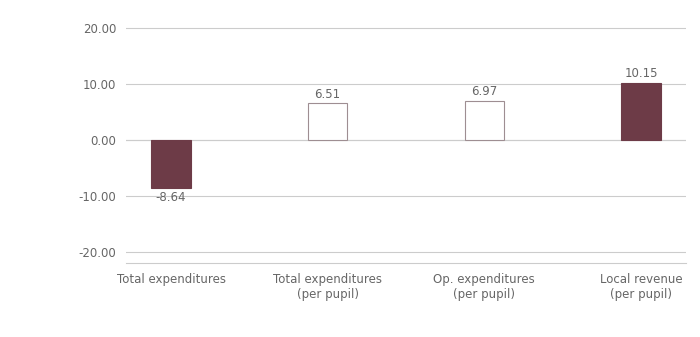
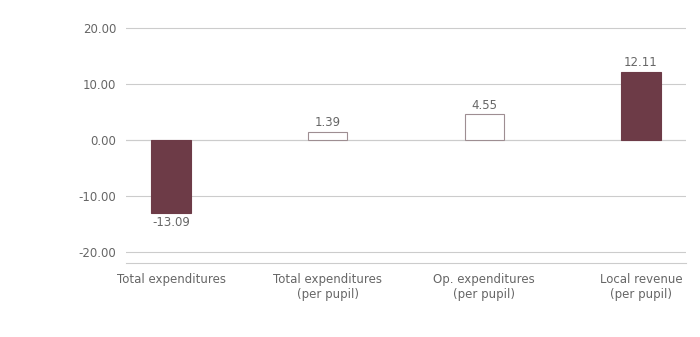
Total expenditures: -8.64 -> -13.09
Total expenditures (per pupil): 6.51 -> 1.39
Op. expenditures (per pupil): 6.97 -> 4.55
Local revenue (per pupil): 10.15 -> 12.11
